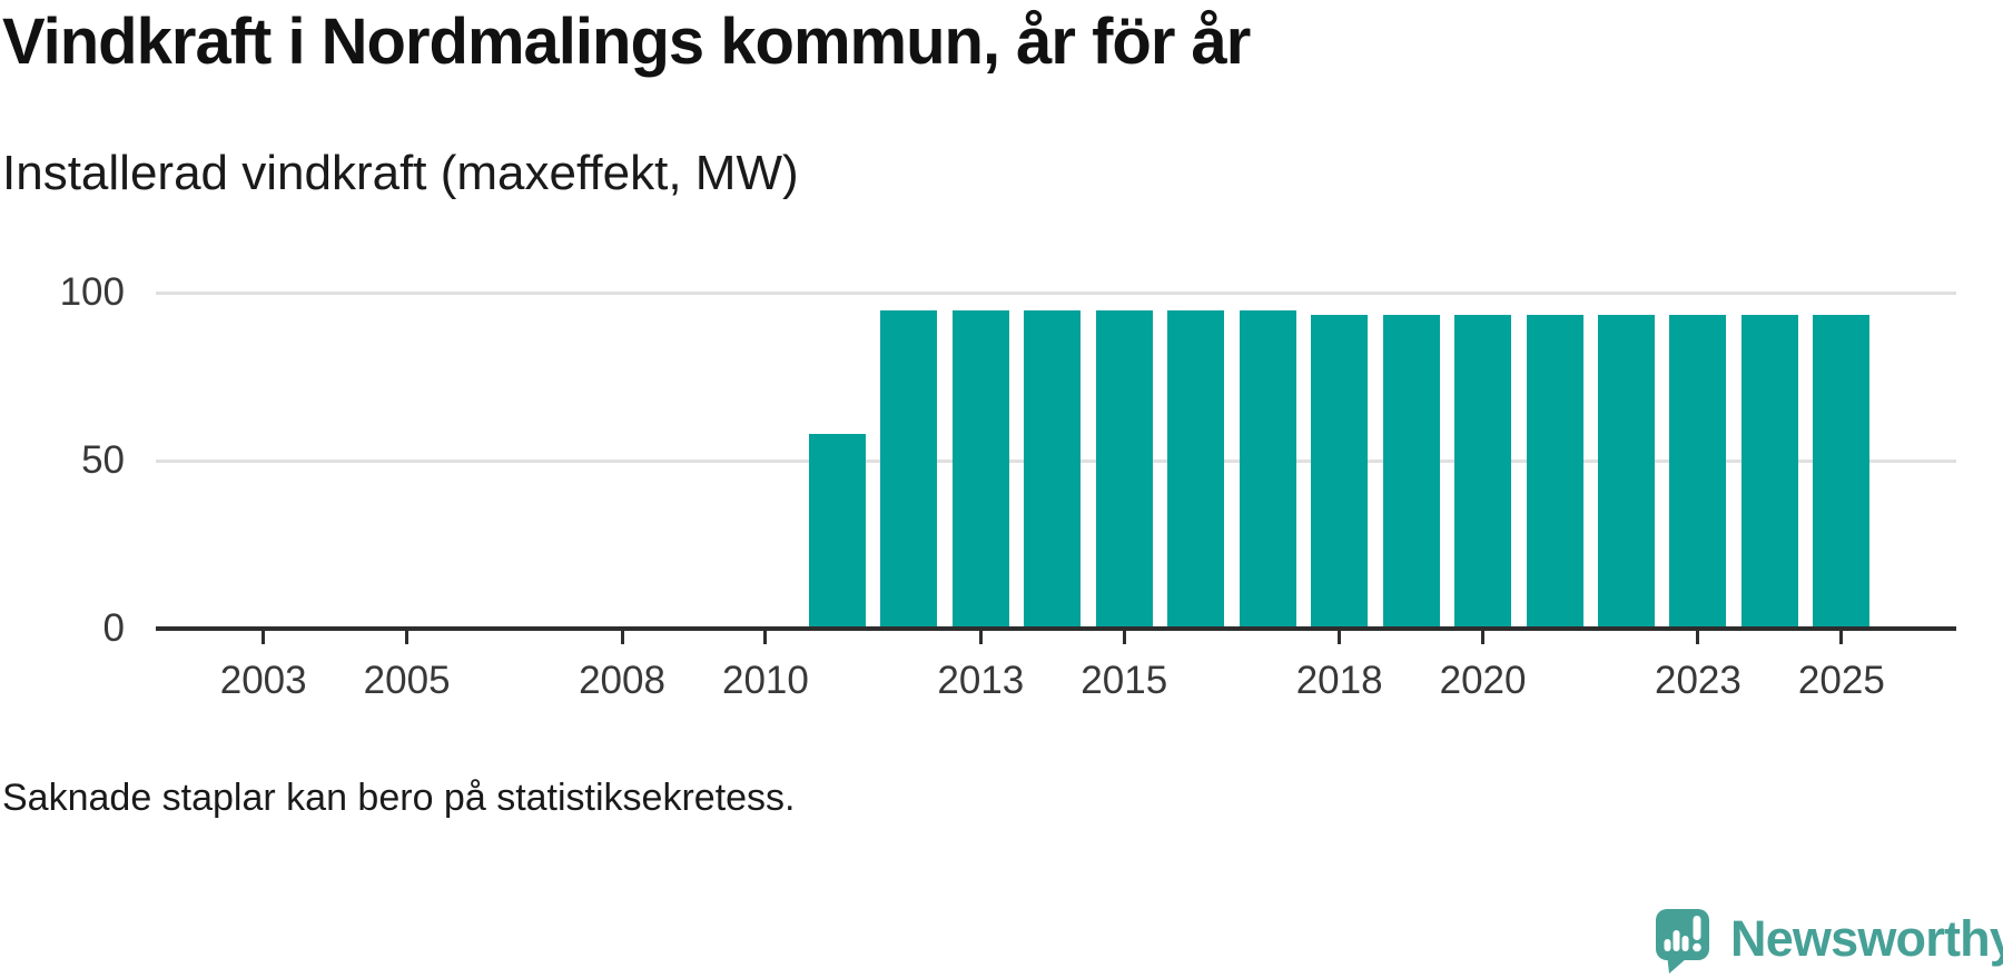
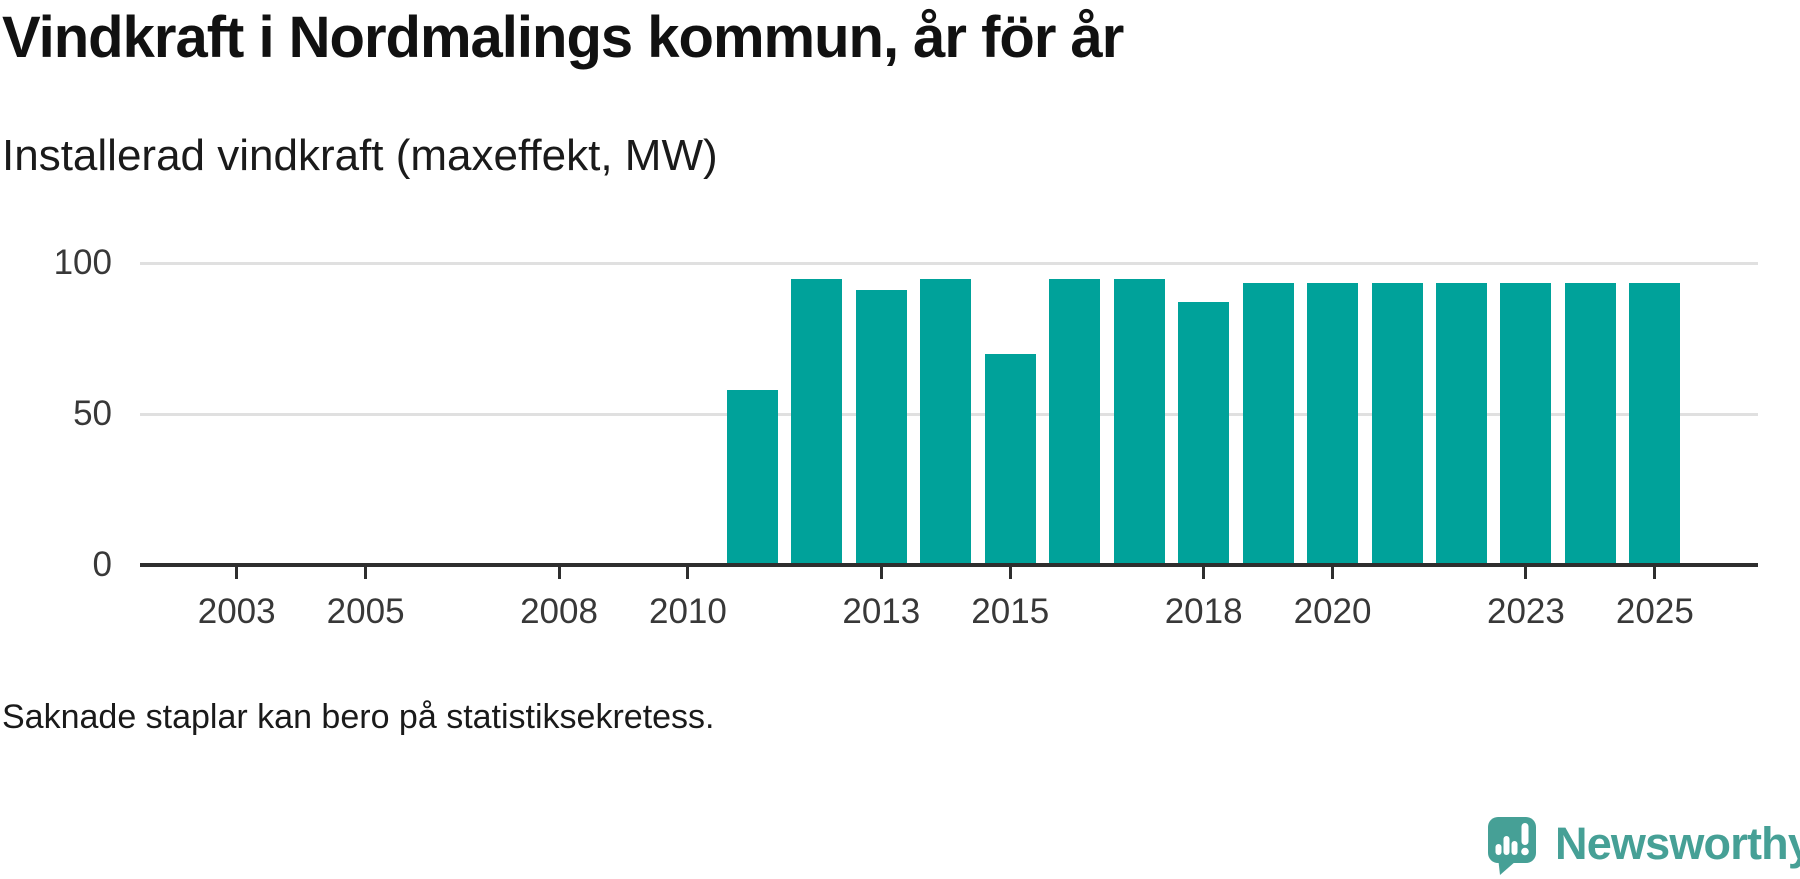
2013: 95 -> 91
2015: 95 -> 70
2018: 93 -> 87
